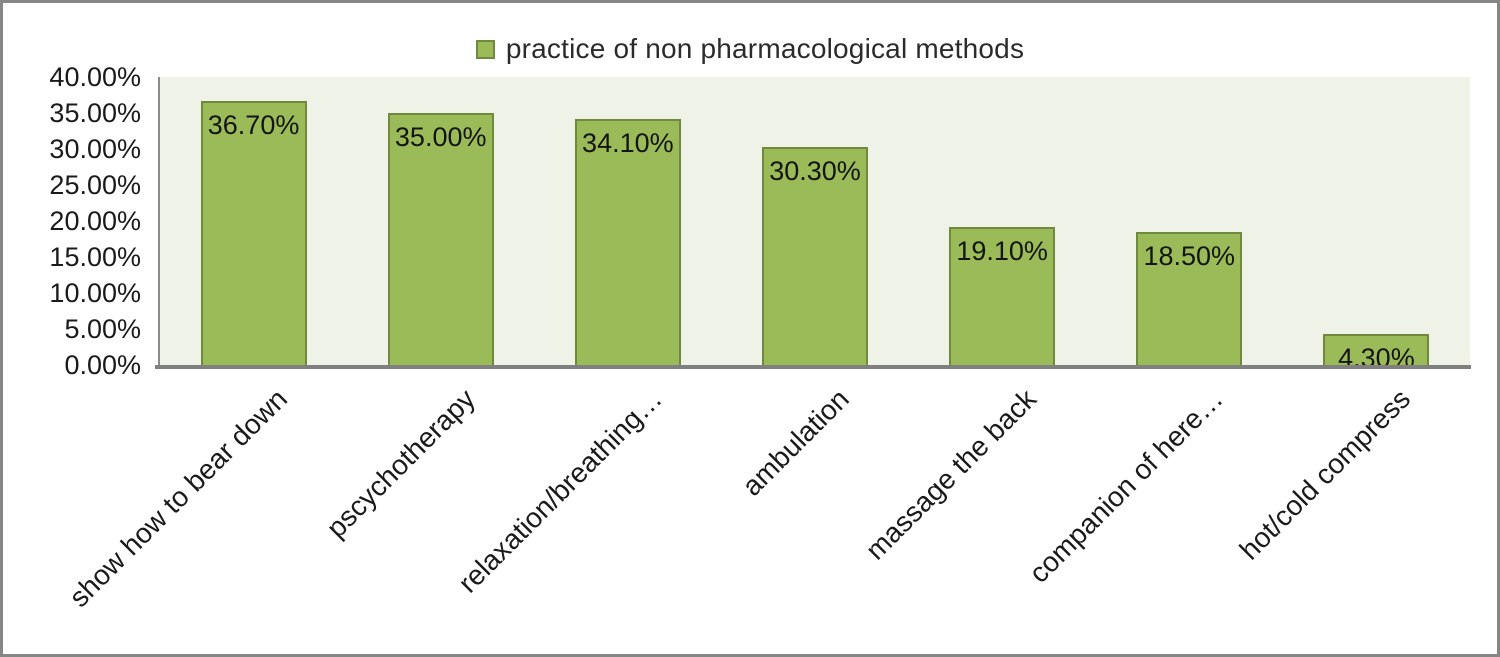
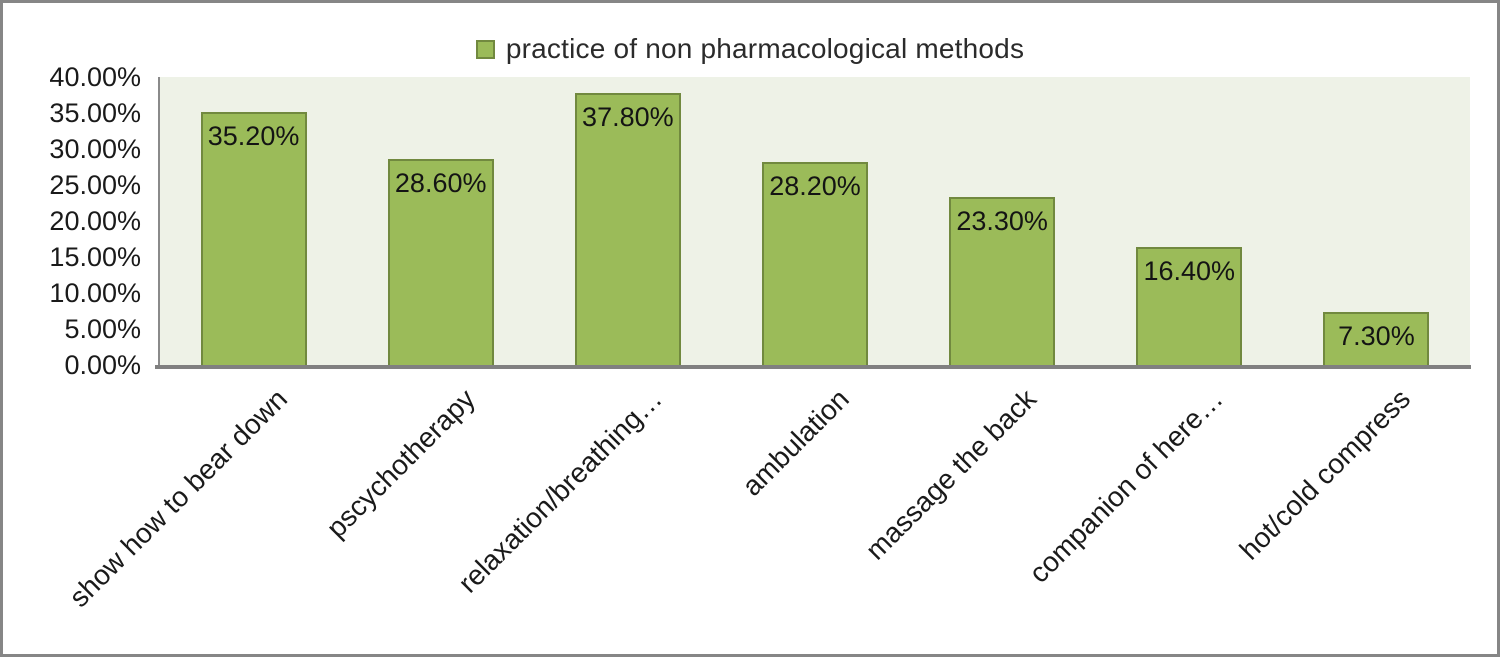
show how to bear down: 36.70% -> 35.20%
pscychotherapy: 35.00% -> 28.60%
relaxation/breathing…: 34.10% -> 37.80%
ambulation: 30.30% -> 28.20%
massage the back: 19.10% -> 23.30%
companion of here…: 18.50% -> 16.40%
hot/cold compress: 4.30% -> 7.30%
